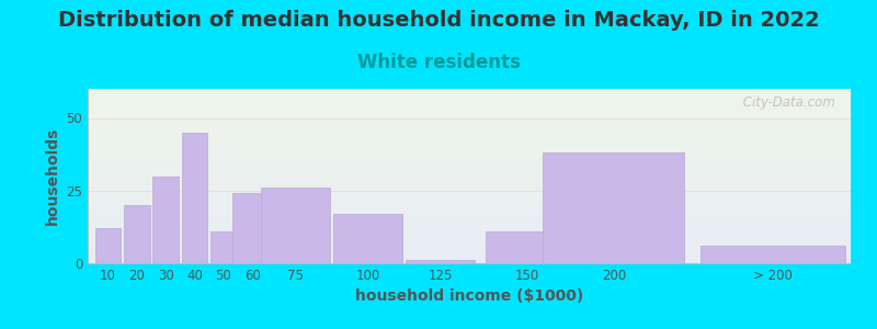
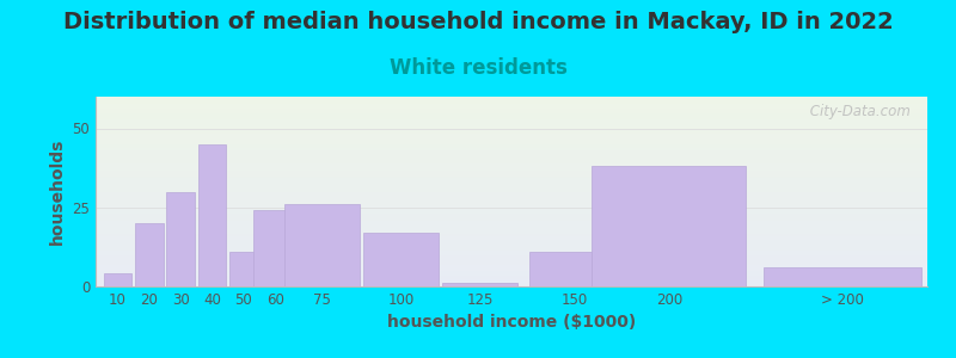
10: 12 -> 4
